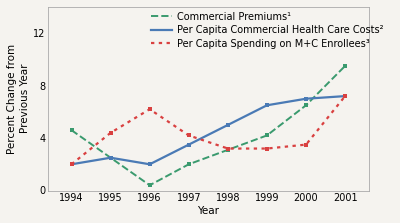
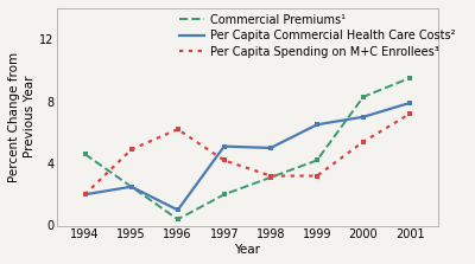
Per Capita Spending on M+C Enrollees³/1995: 4.4 -> 4.9
Per Capita Commercial Health Care Costs²/1996: 2.0 -> 1.0
Per Capita Commercial Health Care Costs²/1997: 3.5 -> 5.1
Commercial Premiums¹/2000: 6.5 -> 8.3
Per Capita Spending on M+C Enrollees³/2000: 3.5 -> 5.4
Per Capita Commercial Health Care Costs²/2001: 7.2 -> 7.9
